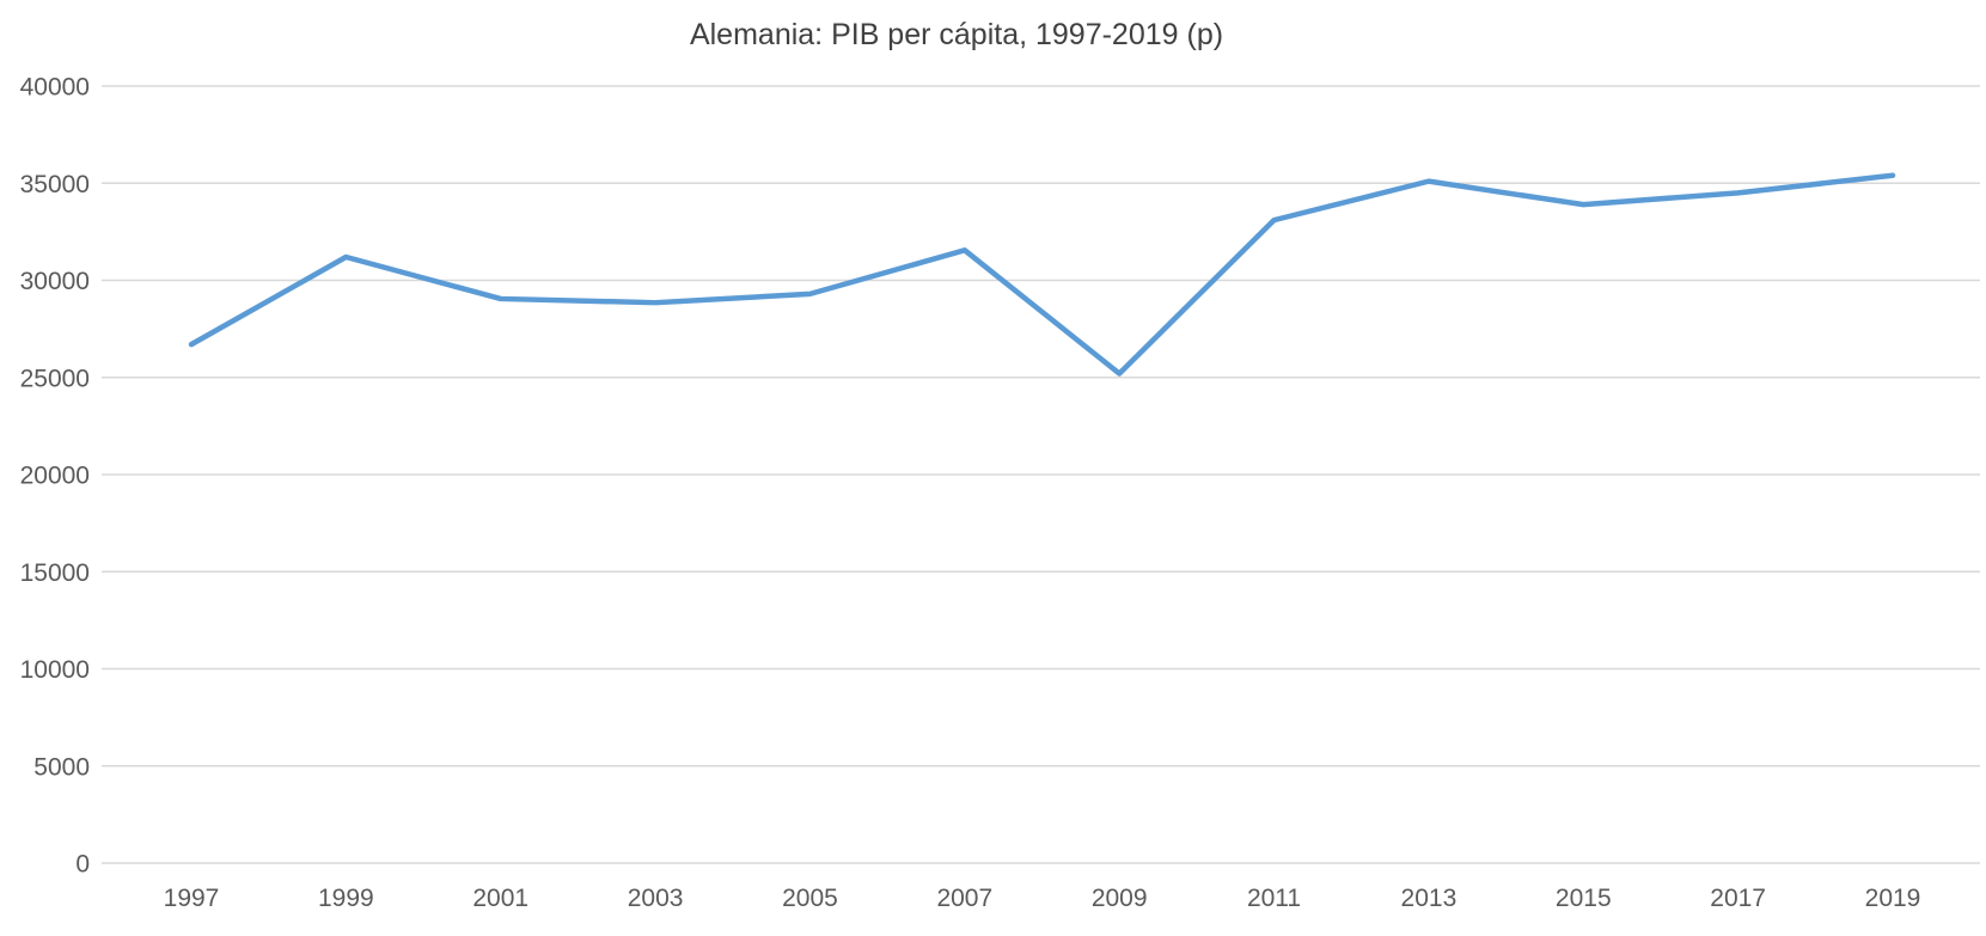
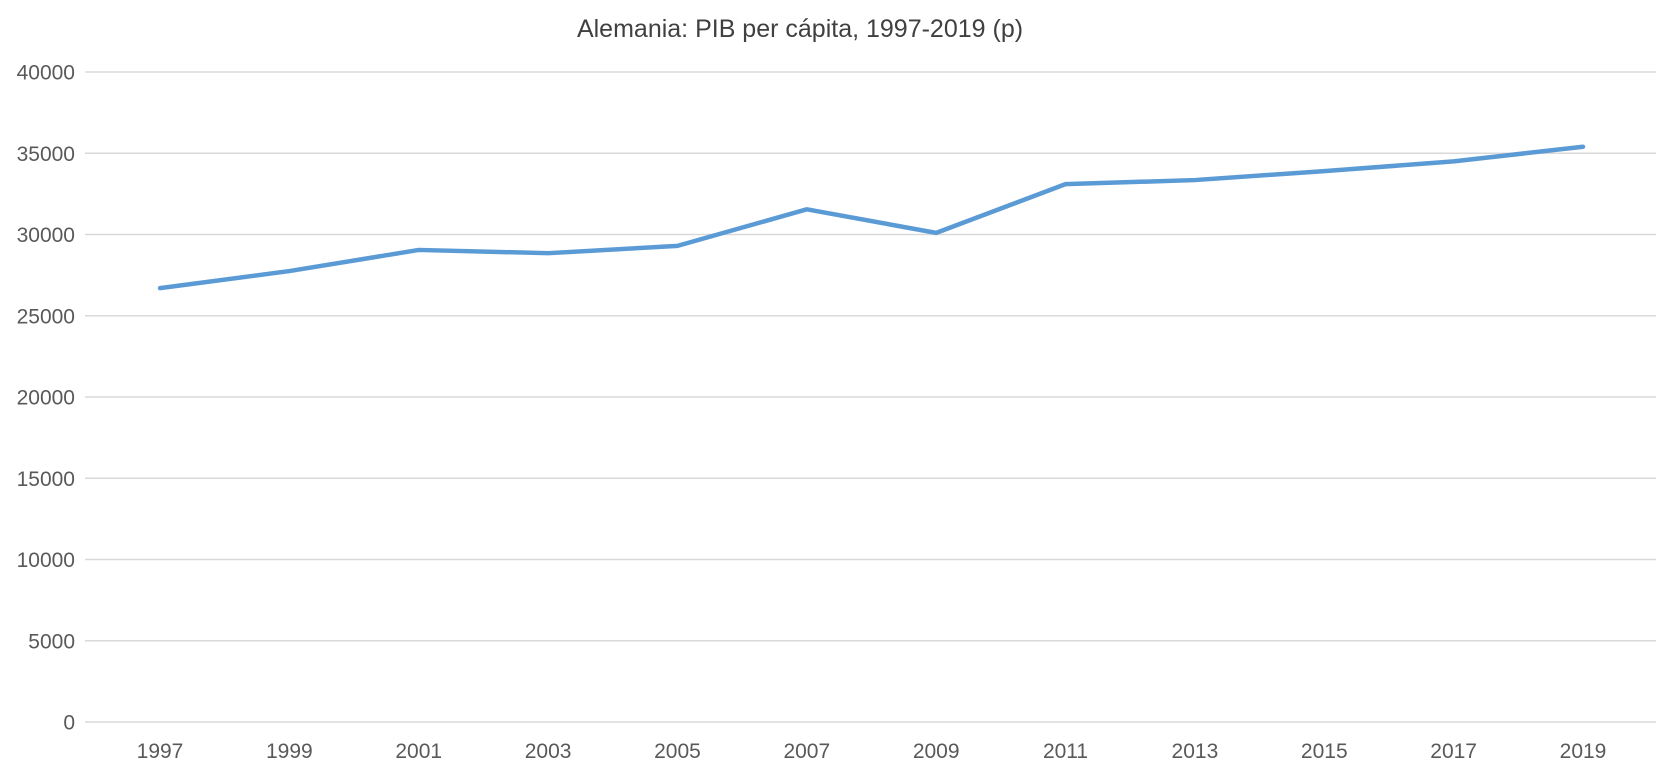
1999: 31200 -> 27800
2009: 25200 -> 30100
2013: 35100 -> 33400
